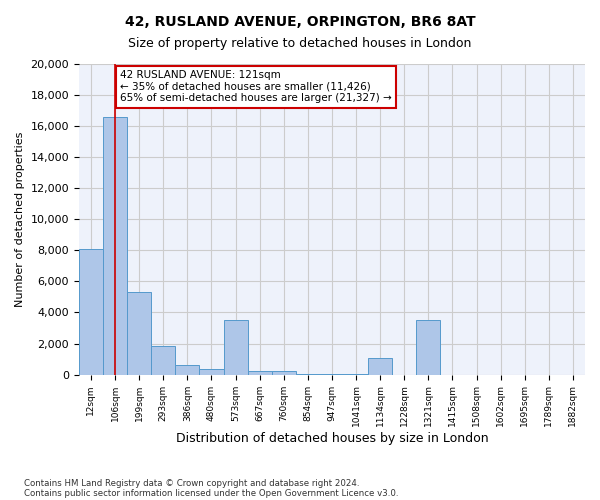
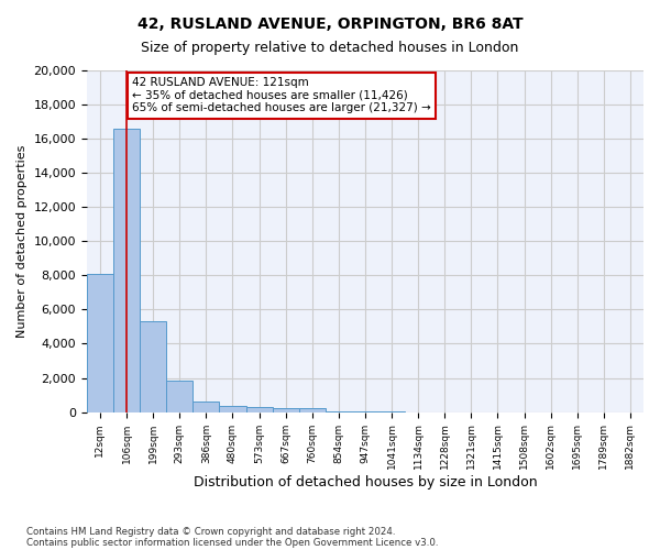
573sqm: 3,500 -> 300
1134sqm: 1,100 -> 0
1321sqm: 3,500 -> 0
